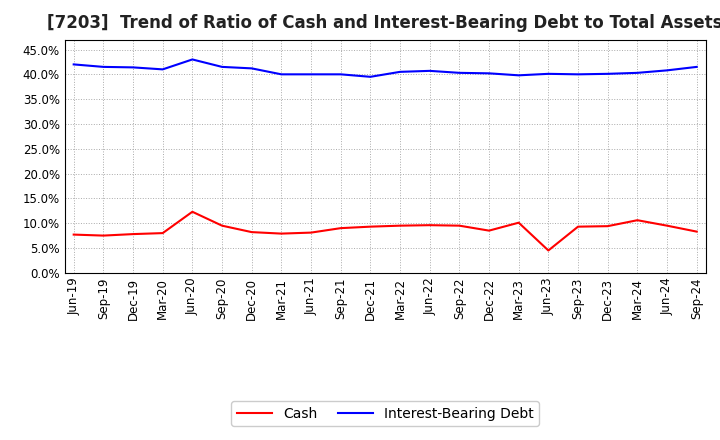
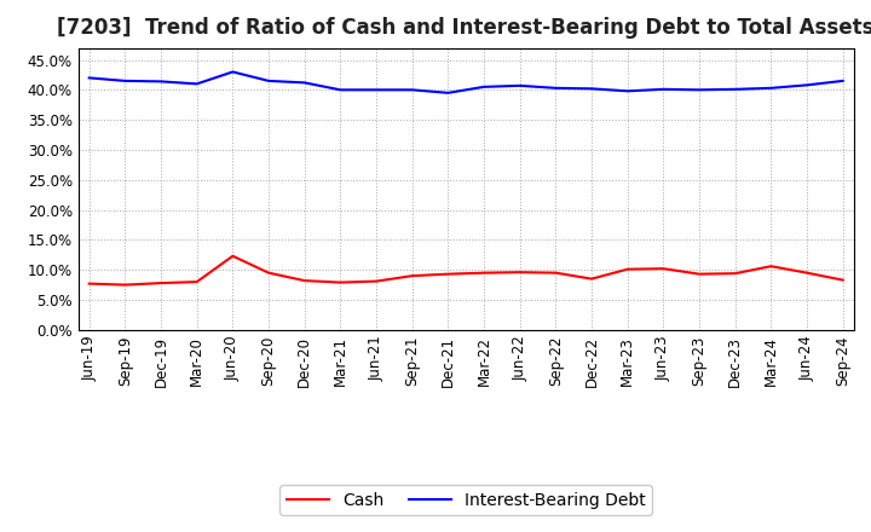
Cash/Jun-23: 4.5% -> 10.2%
